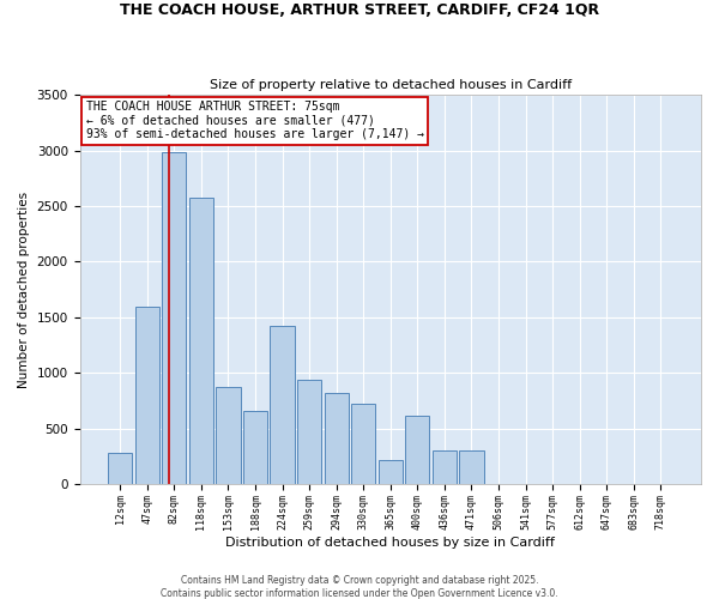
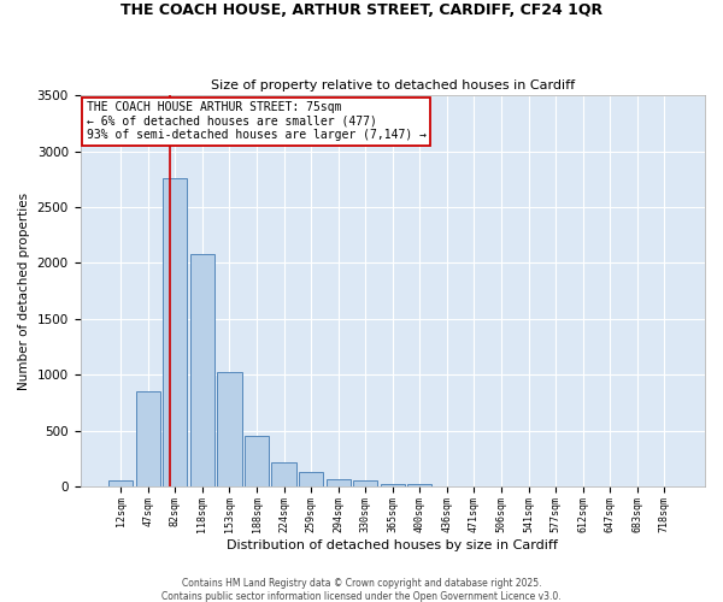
12sqm: 280 -> 60
47sqm: 1600 -> 850
82sqm: 2980 -> 2760
118sqm: 2580 -> 2080
153sqm: 880 -> 1030
188sqm: 660 -> 450
224sqm: 1420 -> 220
259sqm: 940 -> 140
294sqm: 820 -> 60
330sqm: 720 -> 60
365sqm: 220 -> 30
400sqm: 620 -> 20
436sqm: 300 -> 0
471sqm: 300 -> 0
